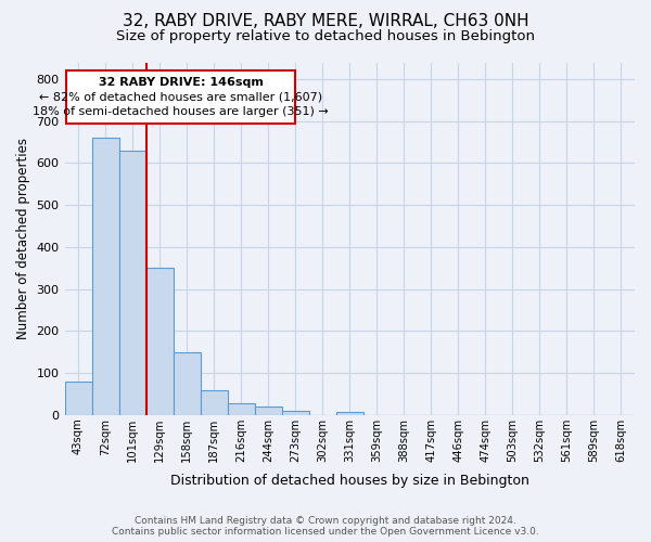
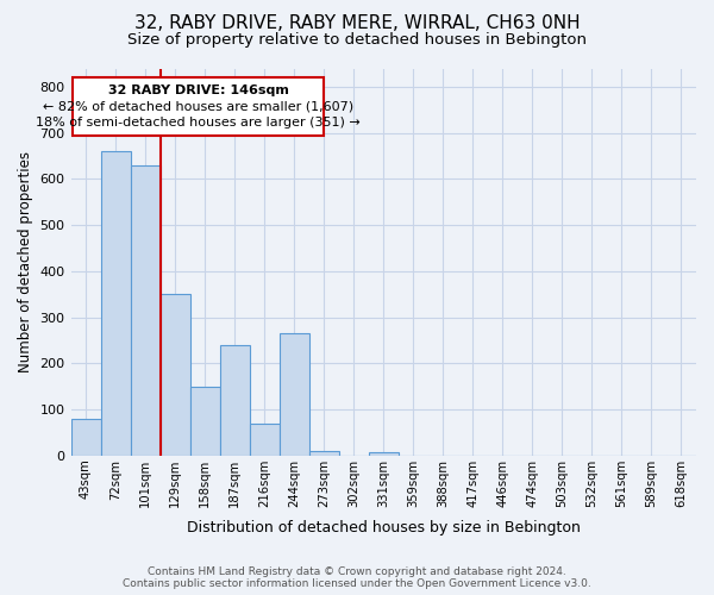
187sqm: 58 -> 240
216sqm: 27 -> 70
244sqm: 20 -> 265
